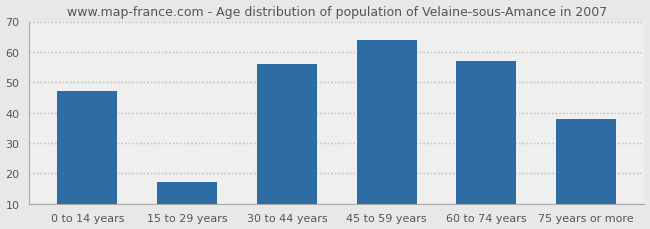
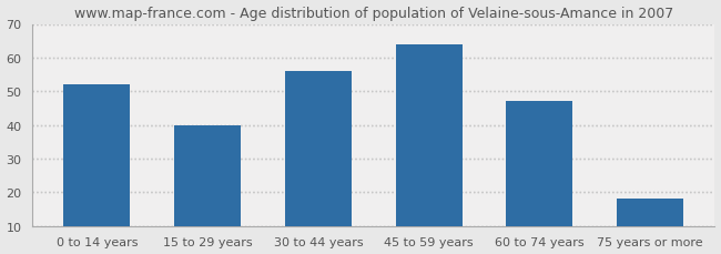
0 to 14 years: 47 -> 52
15 to 29 years: 17 -> 40
60 to 74 years: 57 -> 47
75 years or more: 38 -> 18
